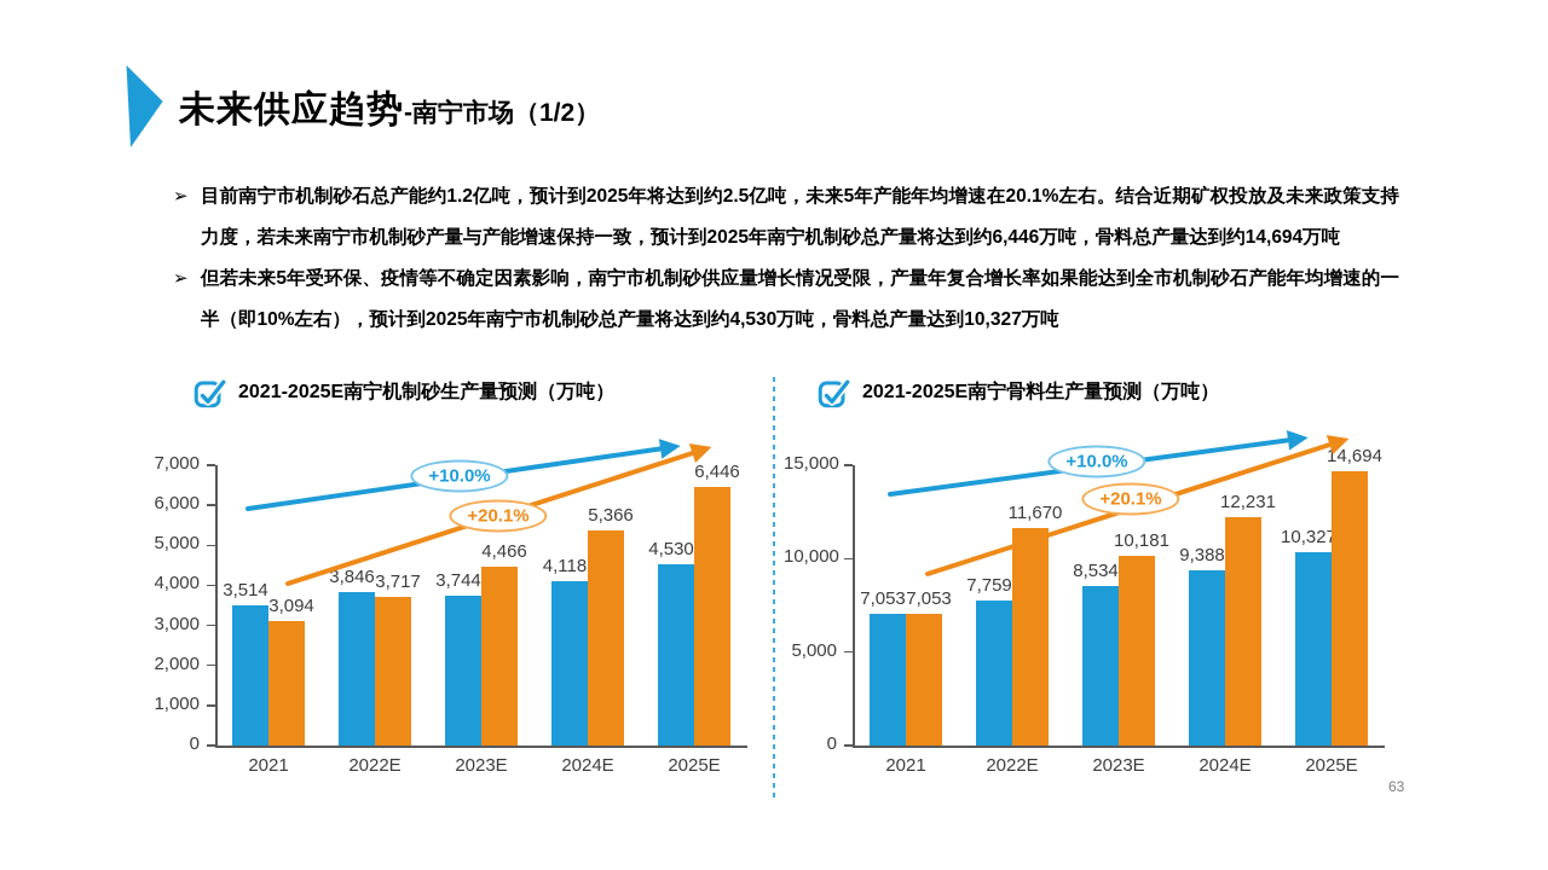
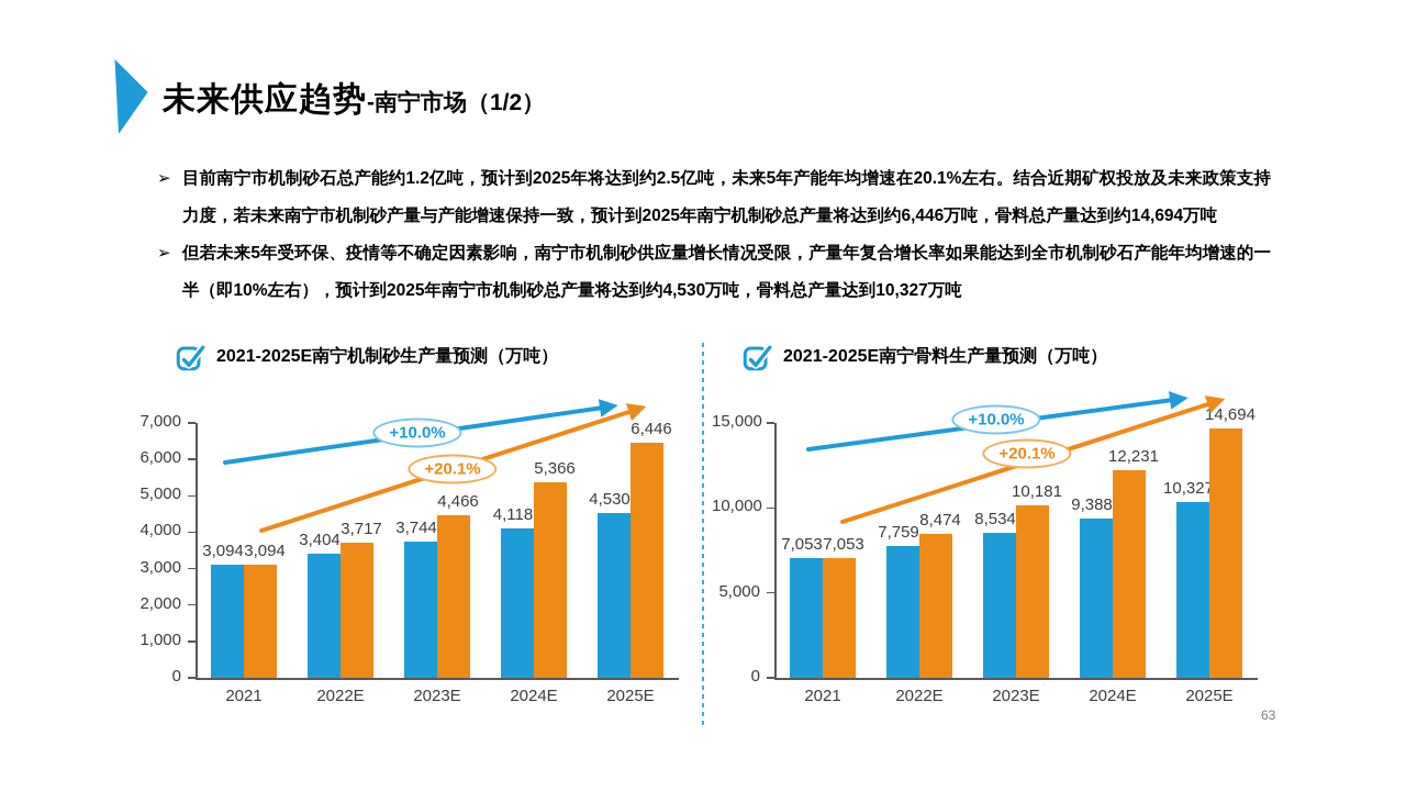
2021-2025E南宁机制砂生产量预测（万吨）/+10.0%/2021: 3,514 -> 3,094
2021-2025E南宁机制砂生产量预测（万吨）/+10.0%/2022E: 3,846 -> 3,404
2021-2025E南宁骨料生产量预测（万吨）/+20.1%/2022E: 11,670 -> 8,474
